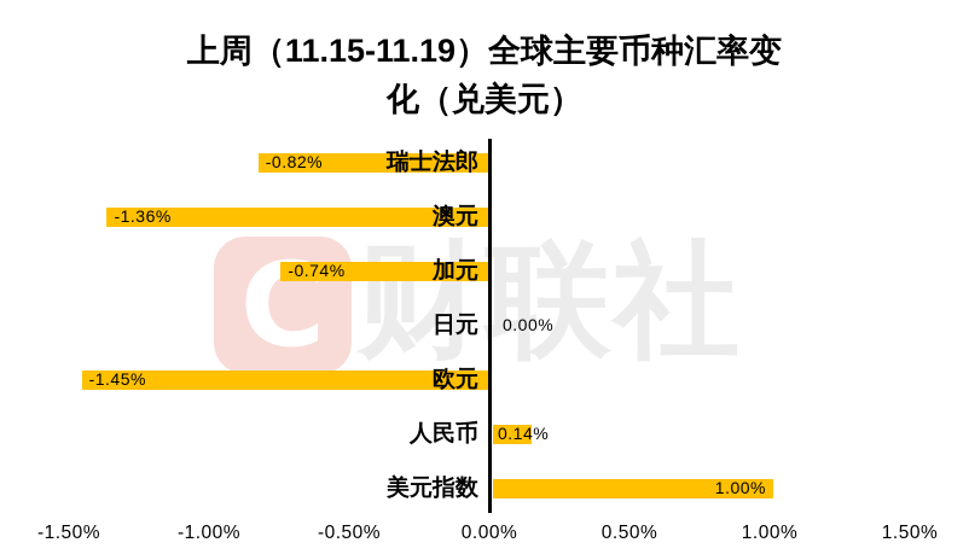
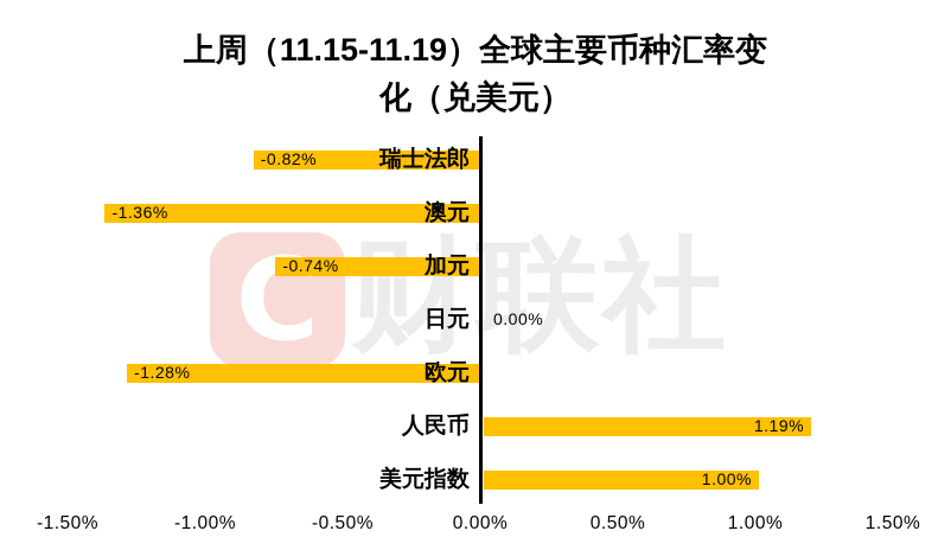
欧元: -1.45% -> -1.28%
人民币: 0.14% -> 1.19%
